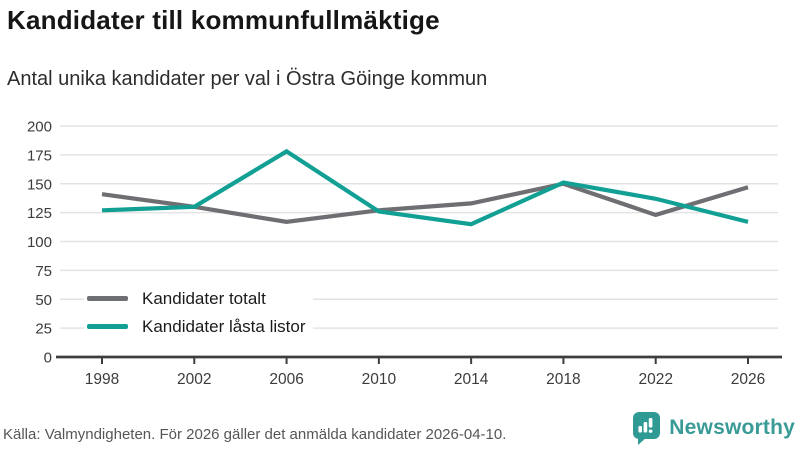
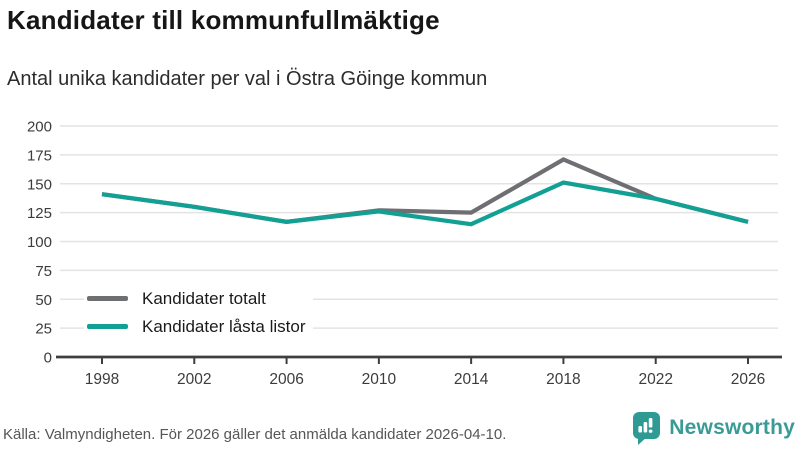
Kandidater låsta listor/1998: 127 -> 141
Kandidater låsta listor/2006: 178 -> 117
Kandidater totalt/2014: 133 -> 125
Kandidater totalt/2018: 150 -> 171
Kandidater totalt/2022: 123 -> 137
Kandidater totalt/2026: 147 -> 117
